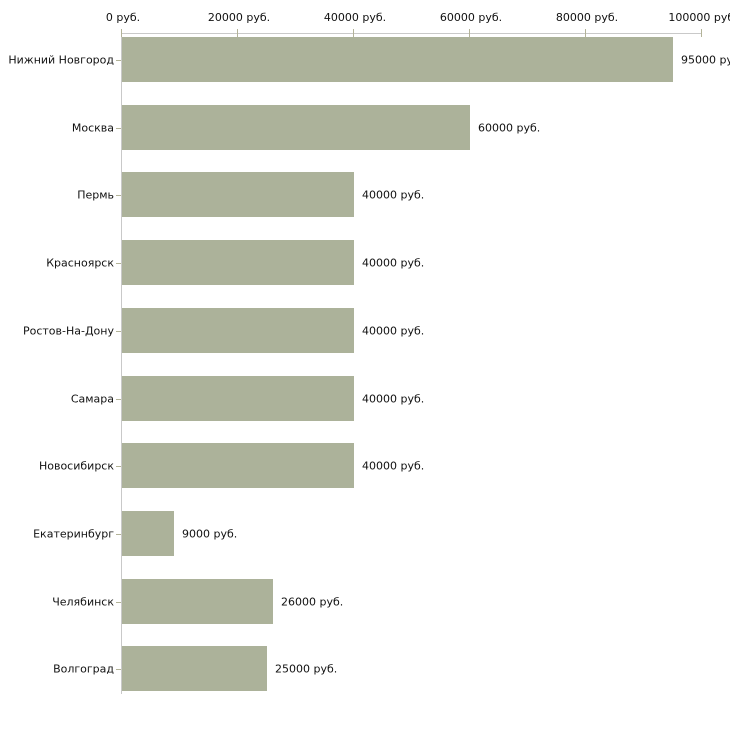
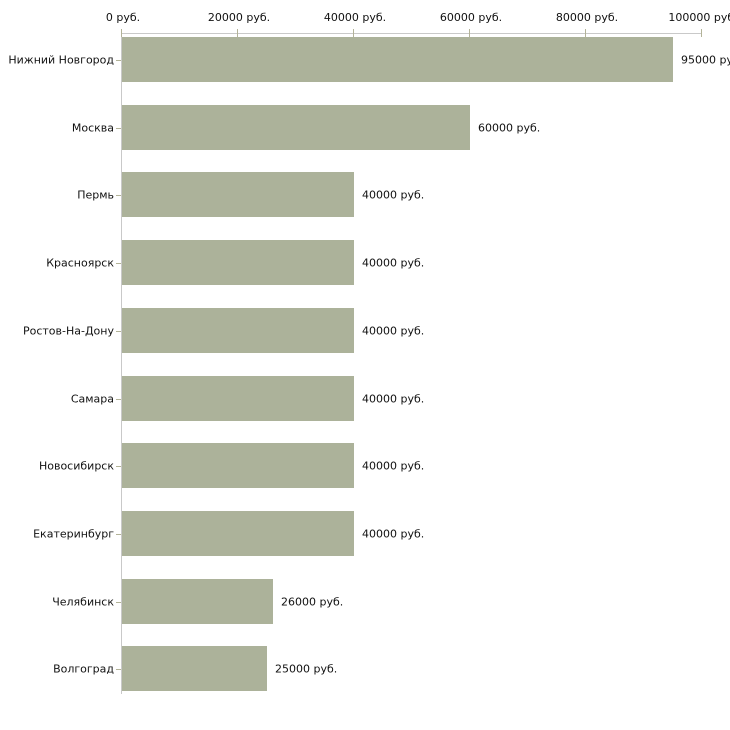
Екатеринбург: 9000 -> 40000
